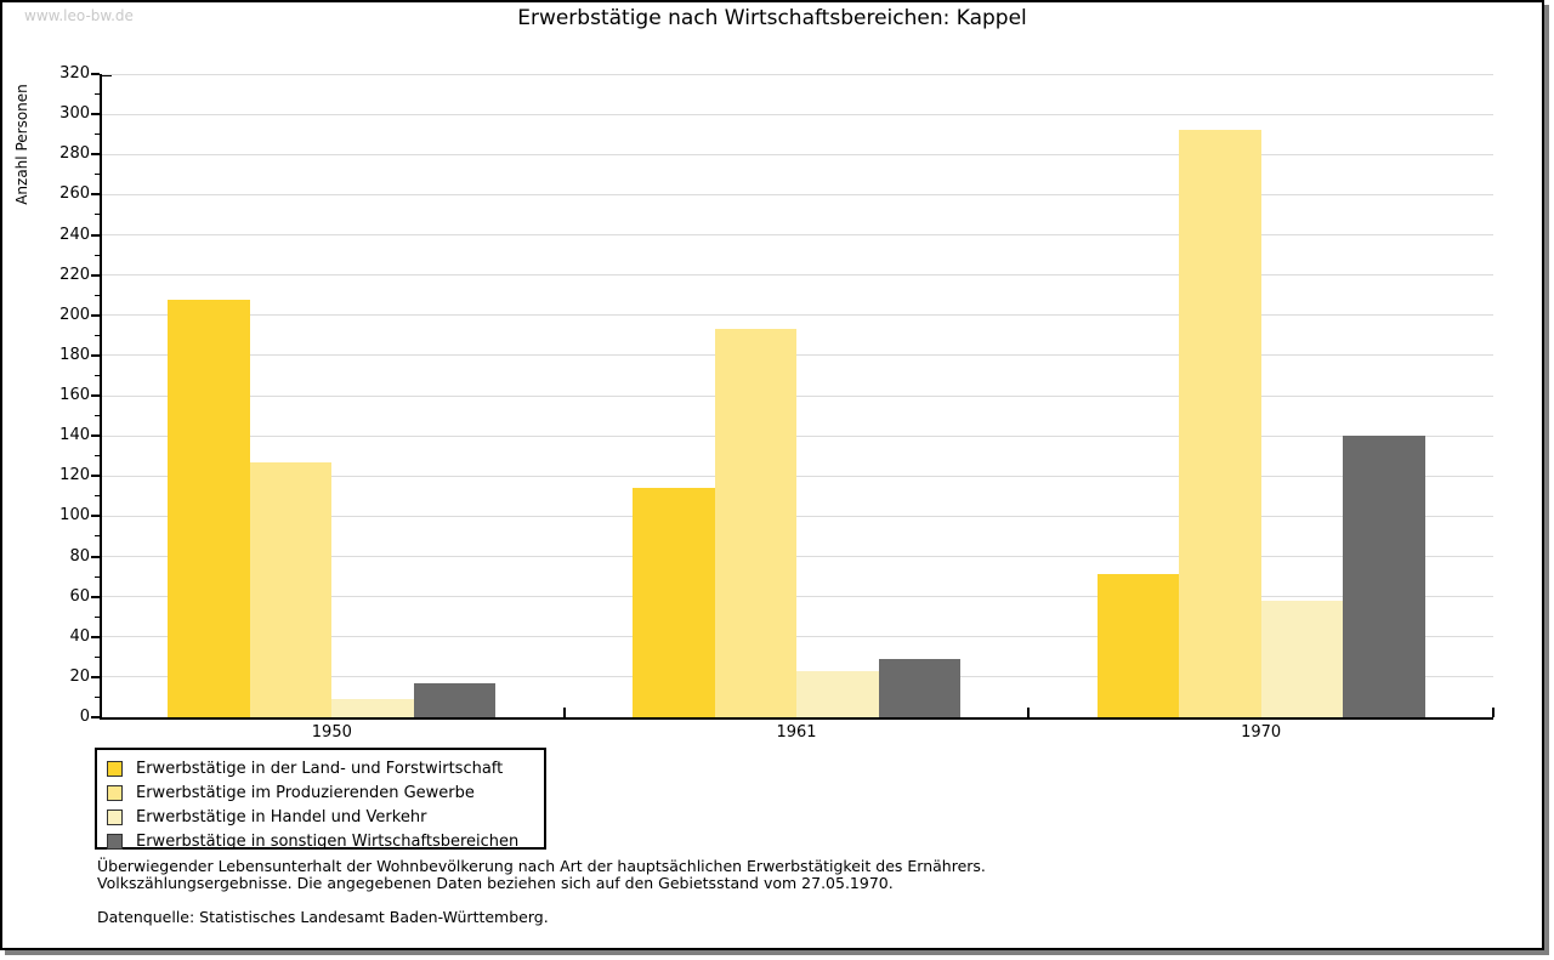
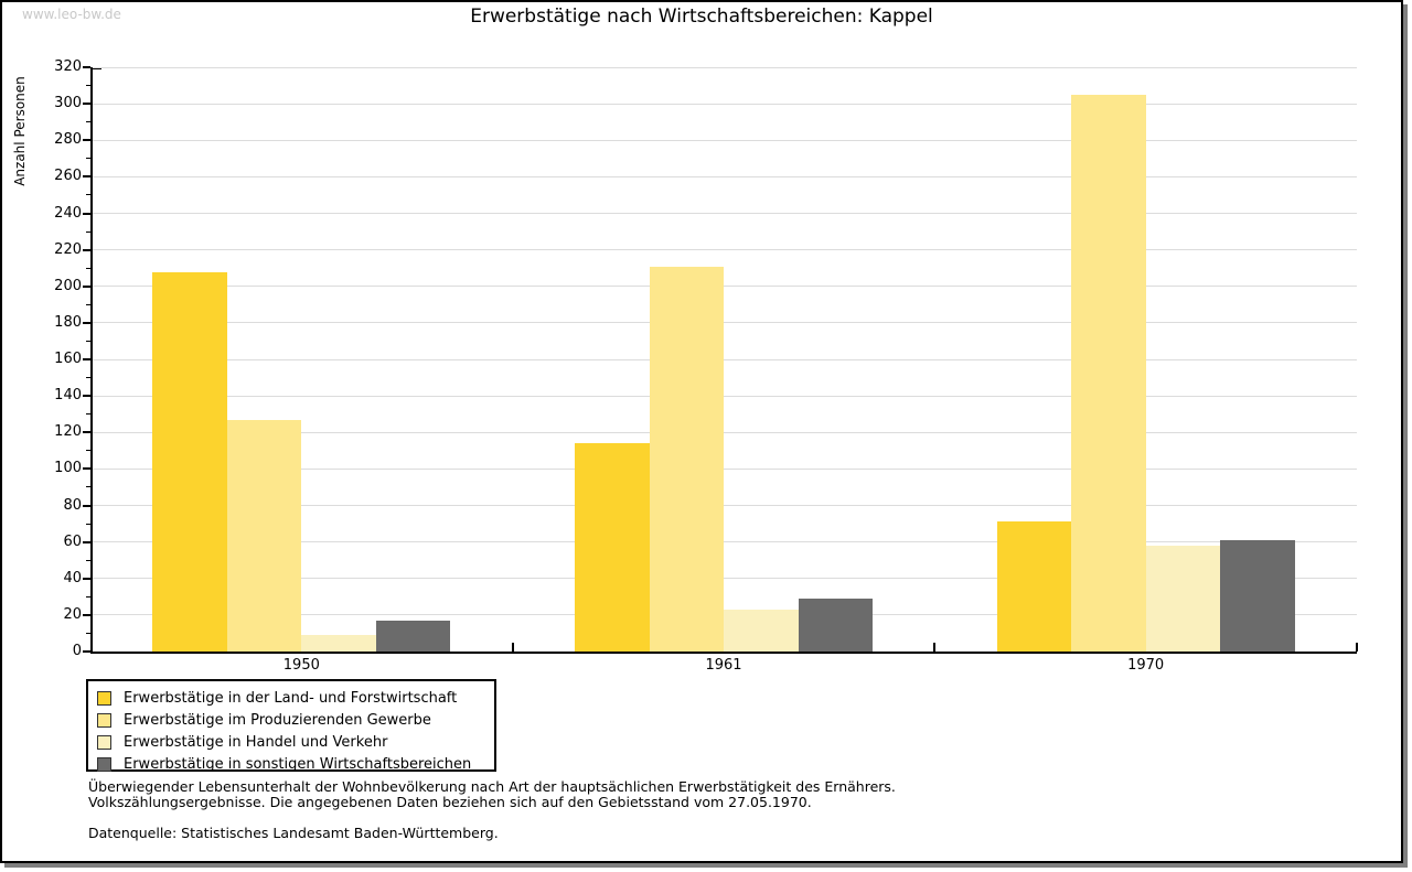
Erwerbstätige im Produzierenden Gewerbe/1961: 193 -> 211
Erwerbstätige im Produzierenden Gewerbe/1970: 292 -> 305
Erwerbstätige in sonstigen Wirtschaftsbereichen/1970: 140 -> 61
